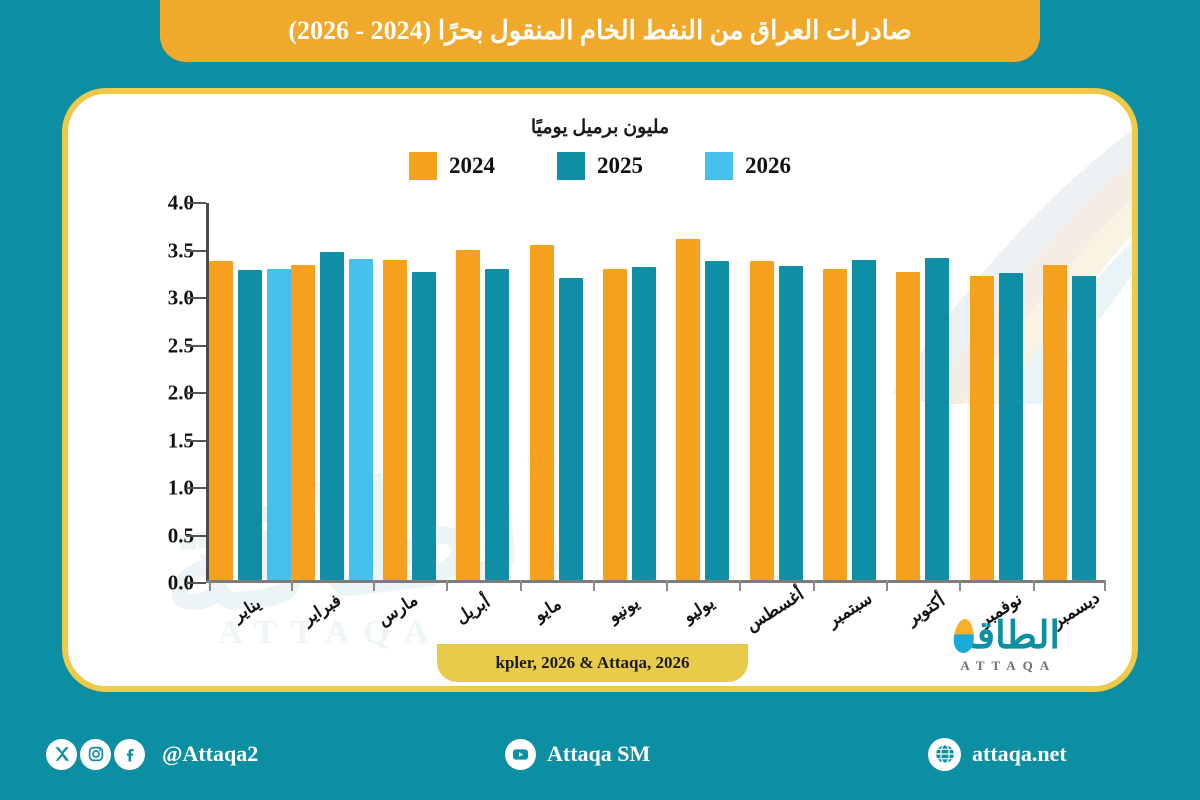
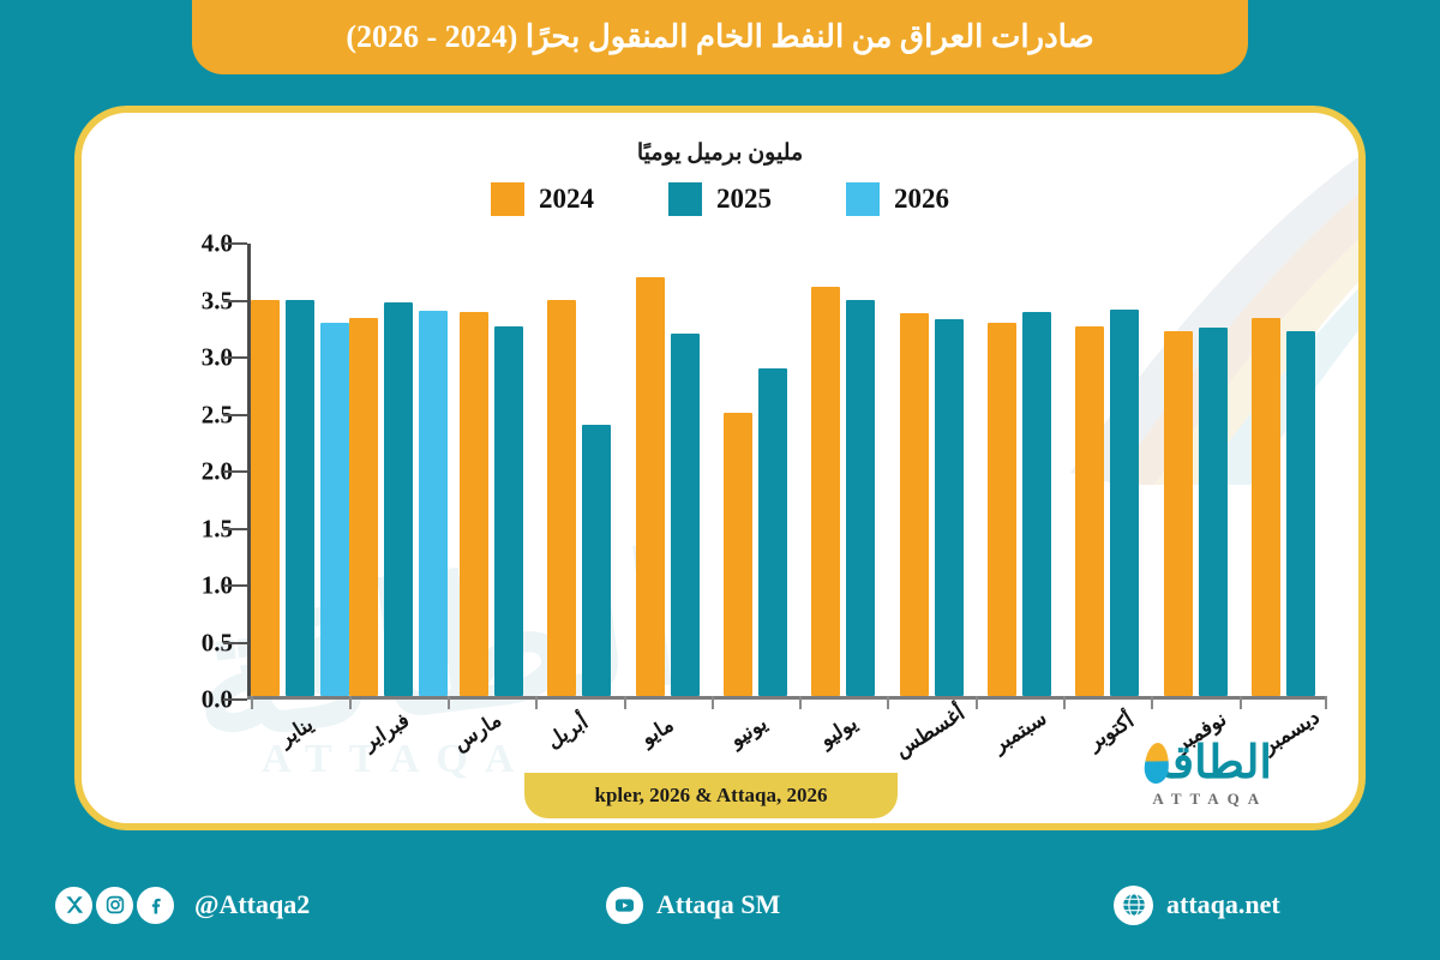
2024/يناير: 3.4 -> 3.5
2025/يناير: 3.3 -> 3.5
2025/أبريل: 3.3 -> 2.4
2024/مايو: 3.5 -> 3.7
2024/يونيو: 3.3 -> 2.5
2025/يونيو: 3.3 -> 2.9
2025/يوليو: 3.4 -> 3.5
